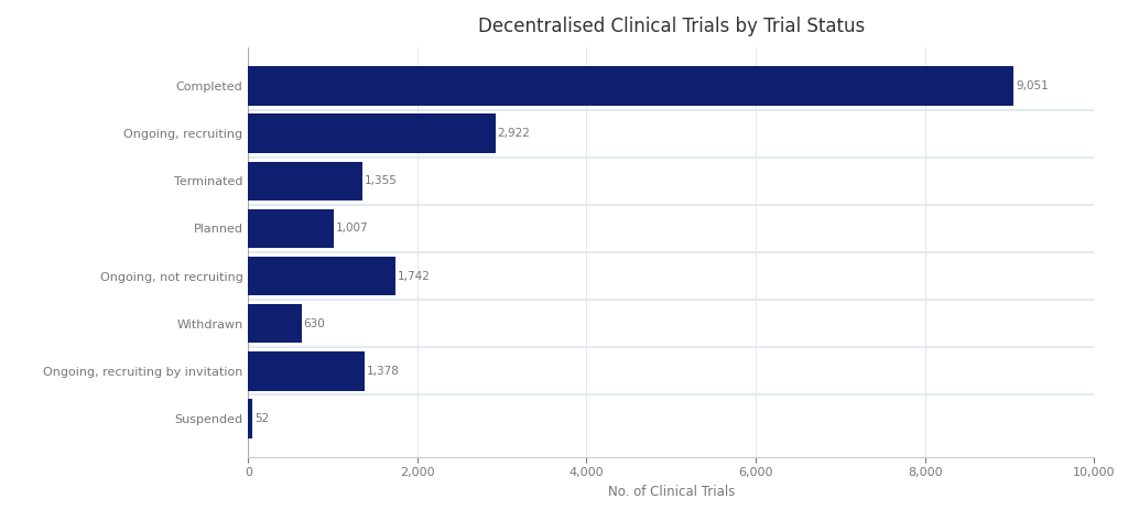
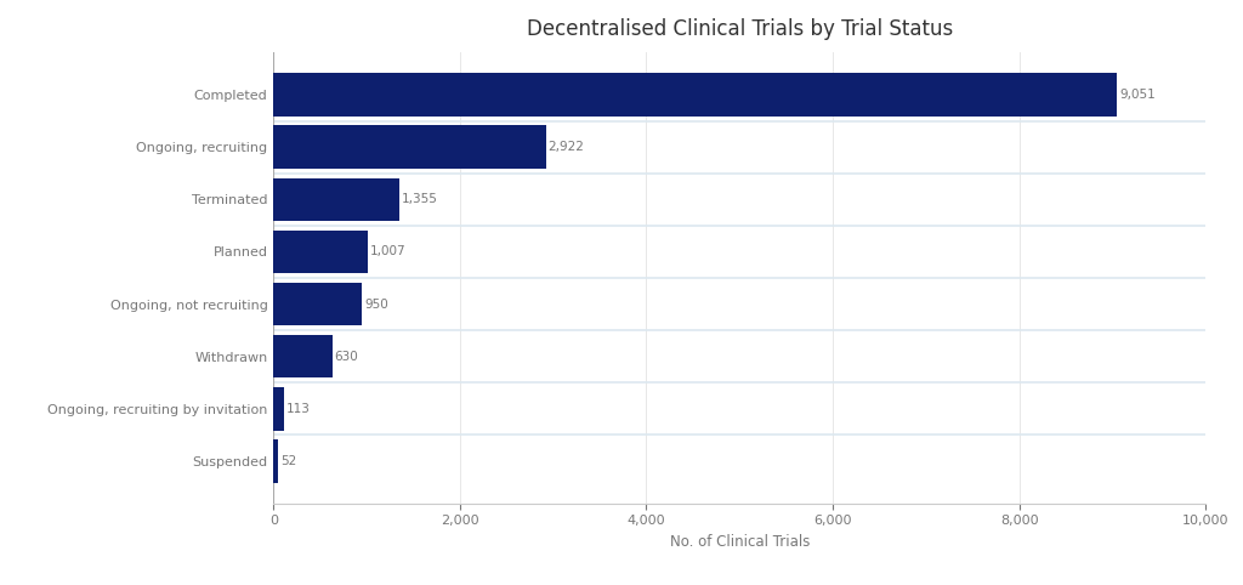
Ongoing, not recruiting: 1,742 -> 950
Ongoing, recruiting by invitation: 1,378 -> 113
